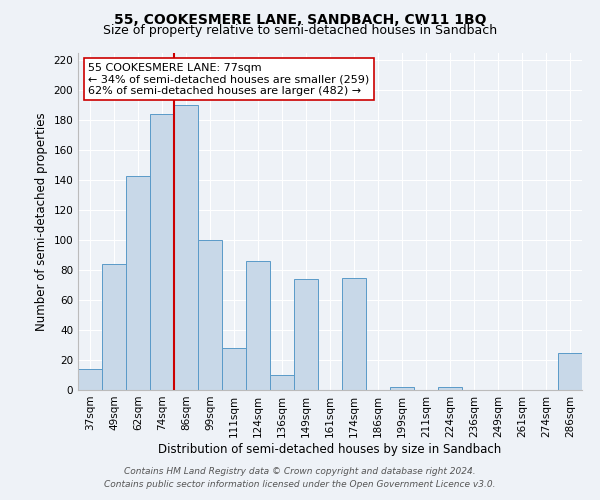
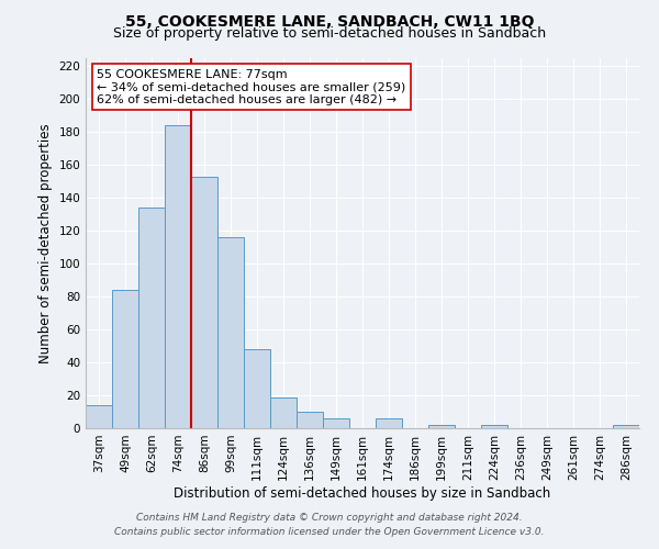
62sqm: 143 -> 134
86sqm: 190 -> 153
99sqm: 100 -> 116
111sqm: 28 -> 48
124sqm: 86 -> 19
149sqm: 74 -> 6
174sqm: 75 -> 6
286sqm: 25 -> 2
